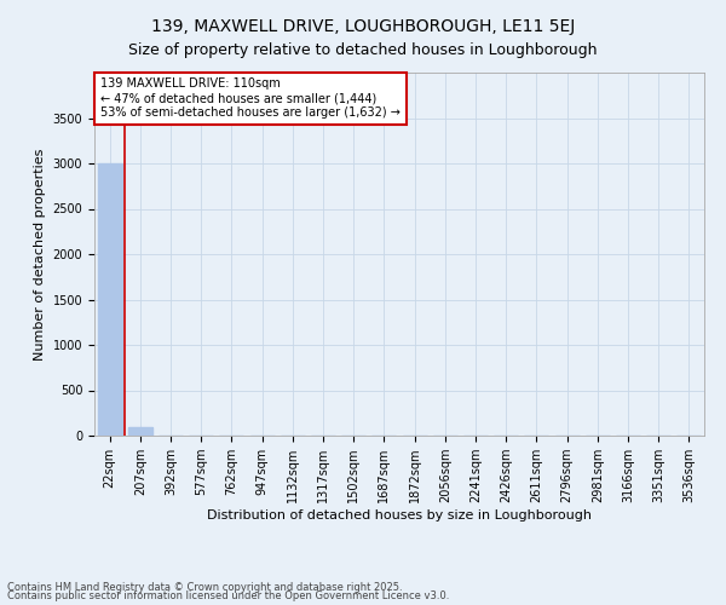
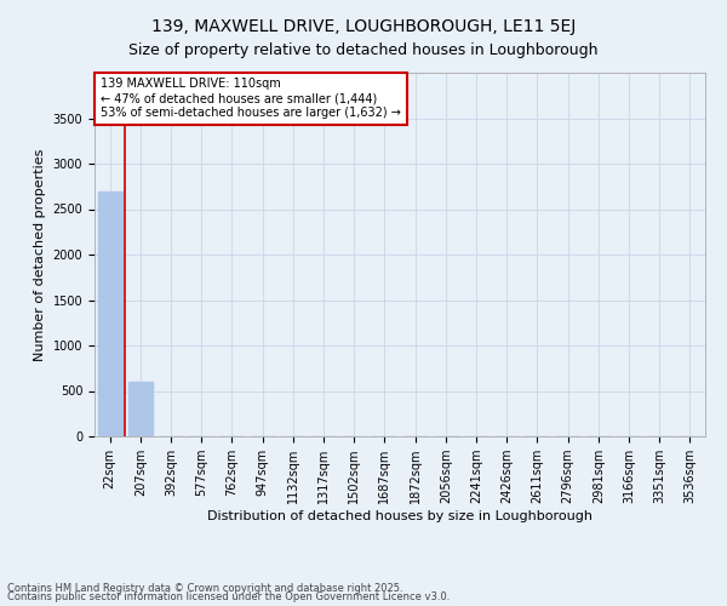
22sqm: 3000 -> 2700
207sqm: 100 -> 600
